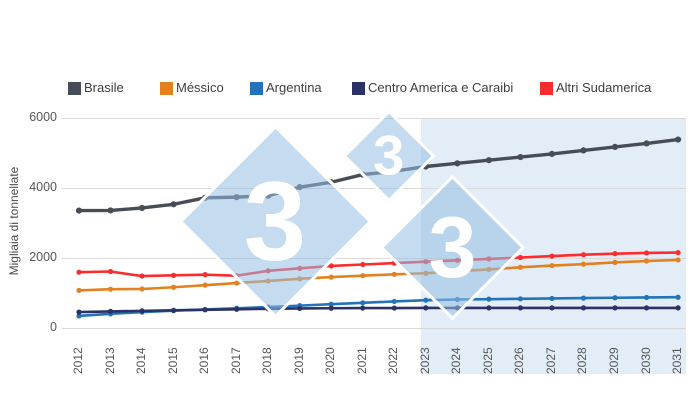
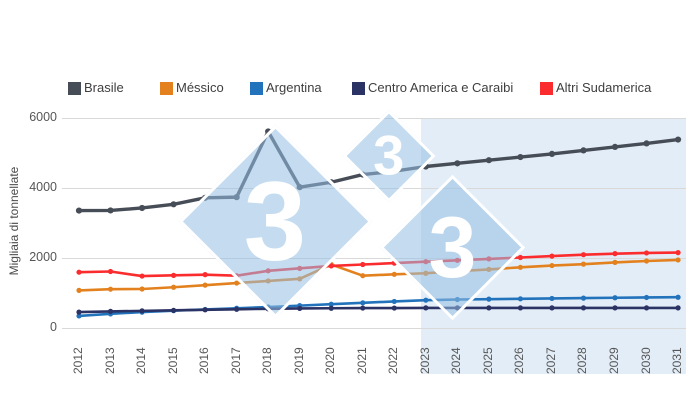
Brasile/2018: 3800 -> 5600
Méssico/2020: 1400 -> 1800
